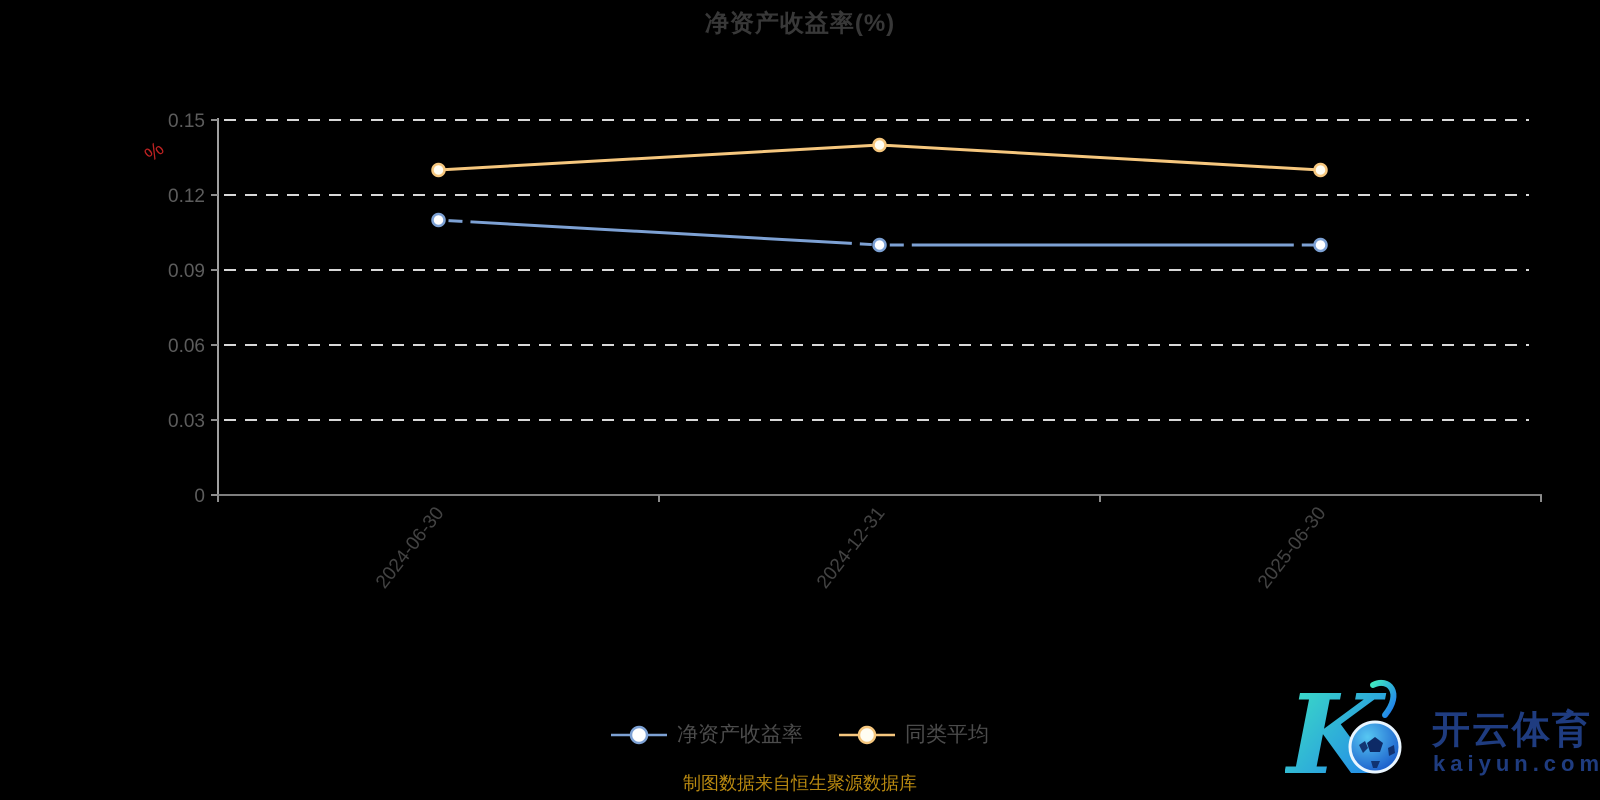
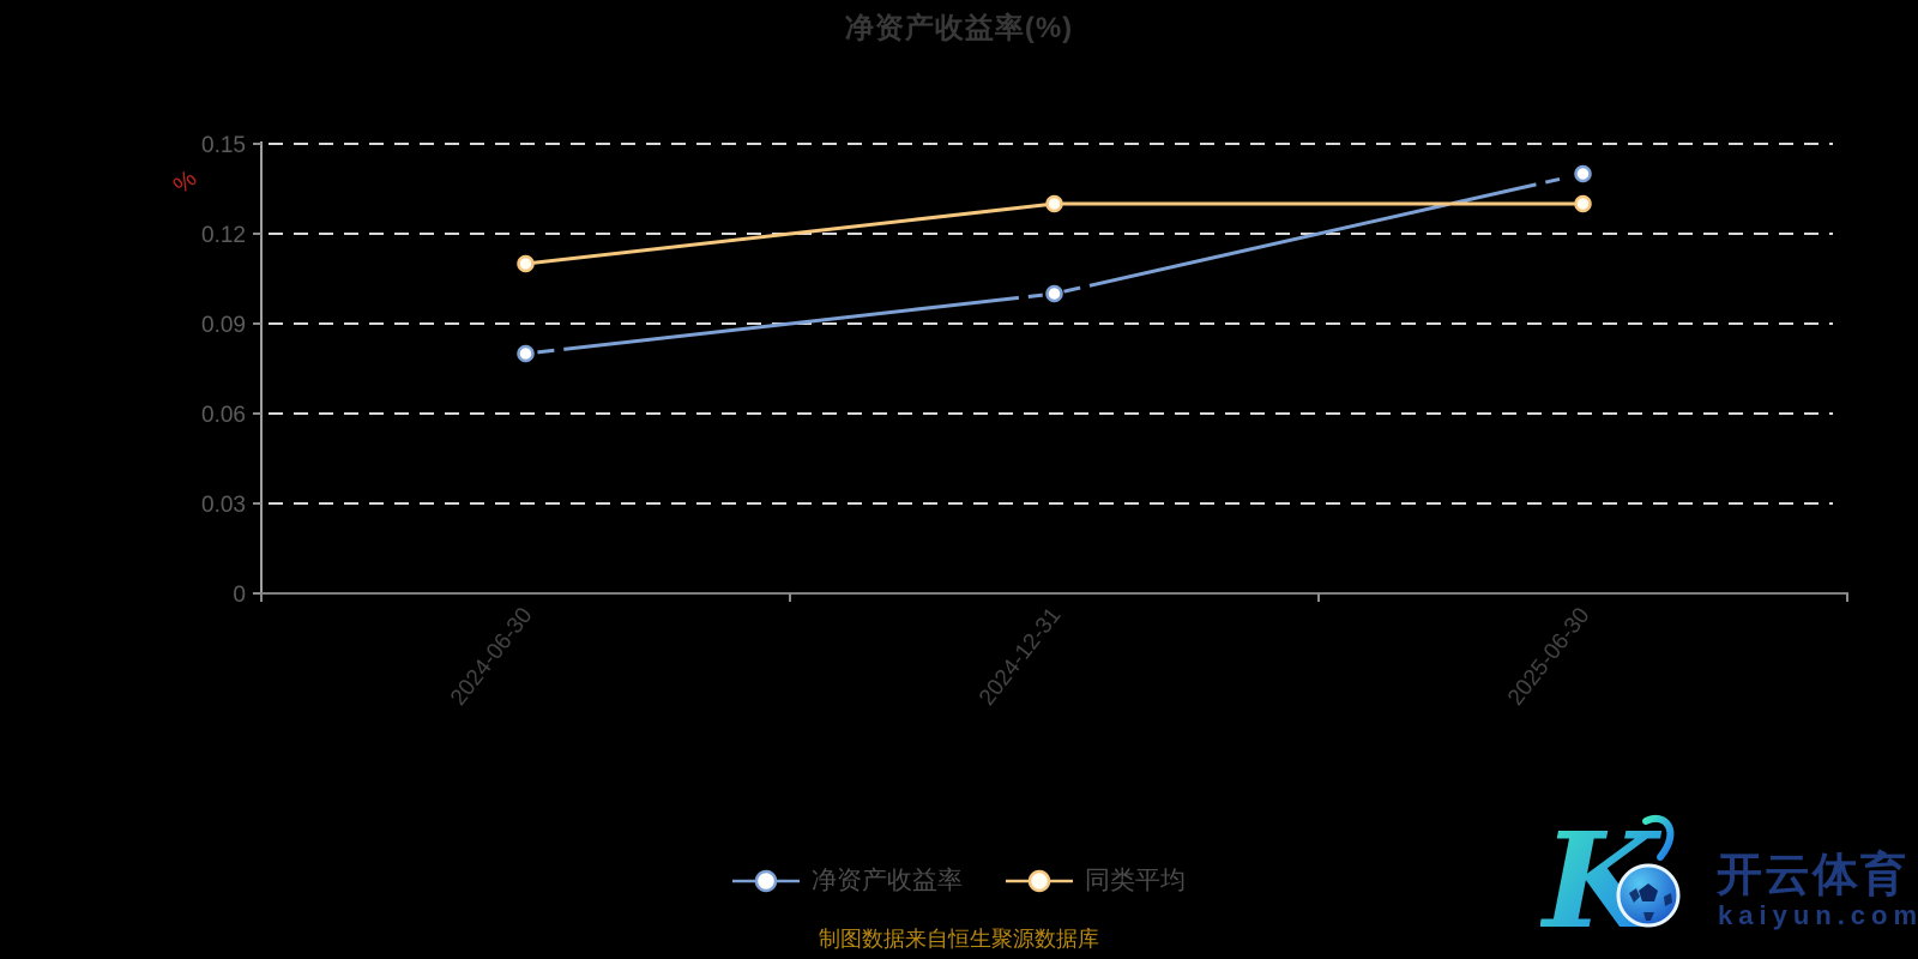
净资产收益率/2024-06-30: 0.11 -> 0.08
同类平均/2024-06-30: 0.13 -> 0.11
同类平均/2024-12-31: 0.14 -> 0.13
净资产收益率/2025-06-30: 0.10 -> 0.14
